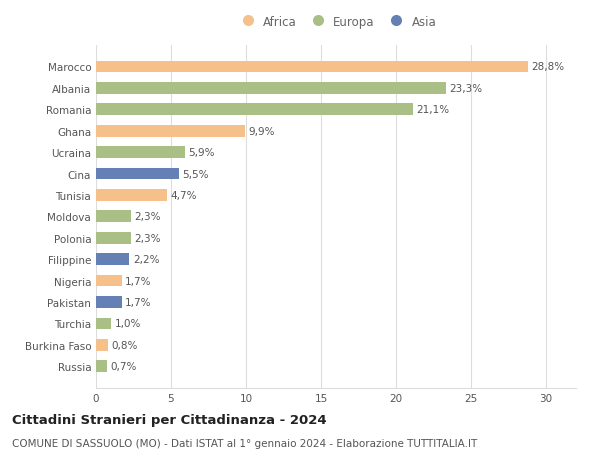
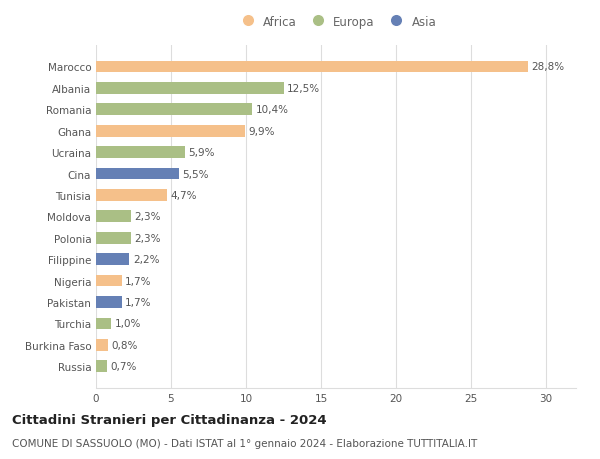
Albania: 23,3% -> 12,5%
Romania: 21,1% -> 10,4%
